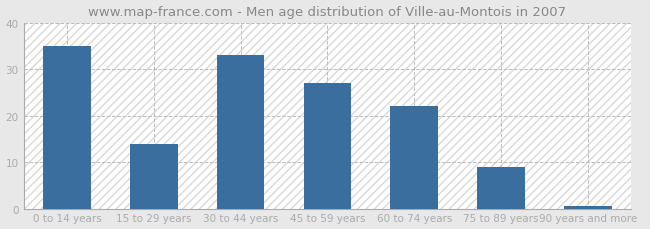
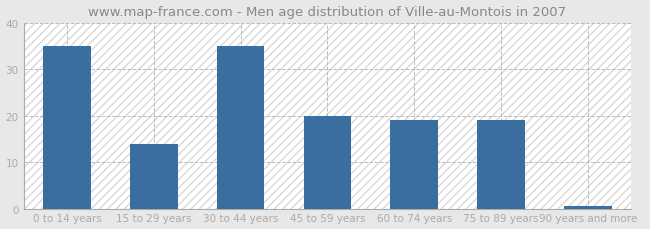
30 to 44 years: 33.0 -> 35.0
45 to 59 years: 27.0 -> 20.0
60 to 74 years: 22.0 -> 19.0
75 to 89 years: 9.0 -> 19.0
